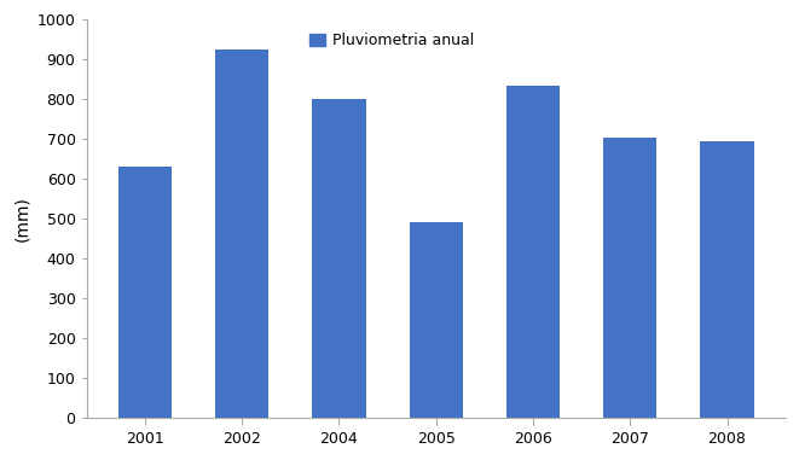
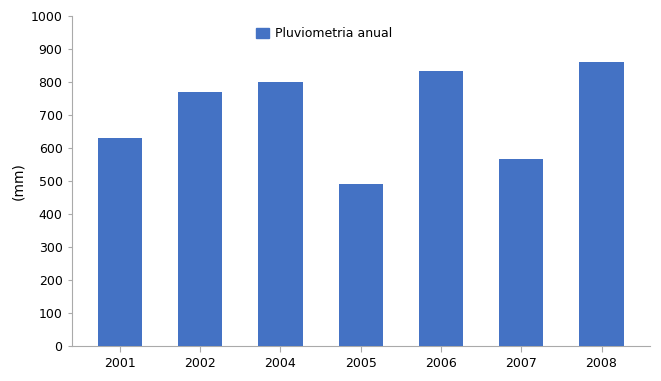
2002: 925 -> 770
2007: 705 -> 568
2008: 695 -> 860
